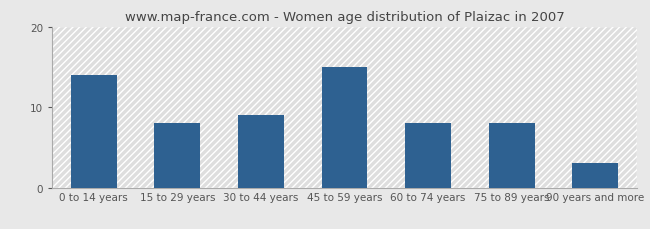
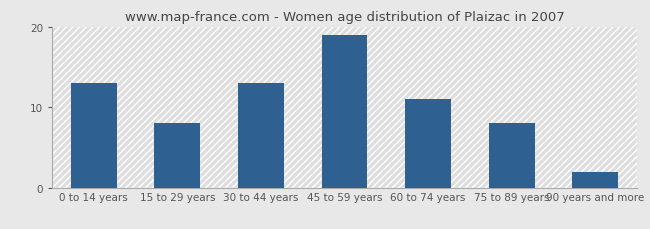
0 to 14 years: 14 -> 13
30 to 44 years: 9 -> 13
45 to 59 years: 15 -> 19
60 to 74 years: 8 -> 11
90 years and more: 3 -> 2
